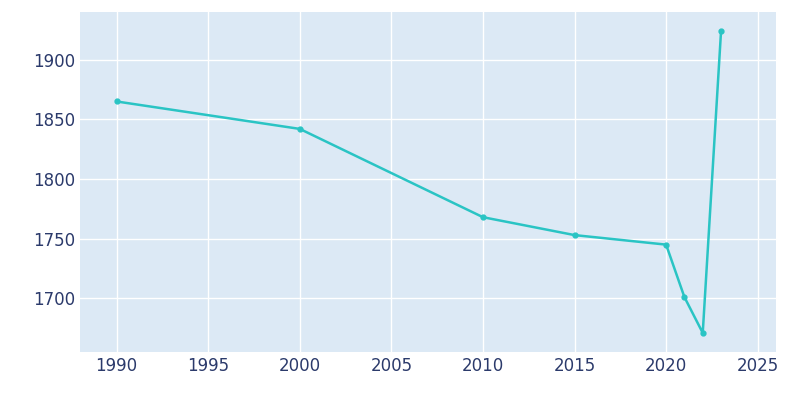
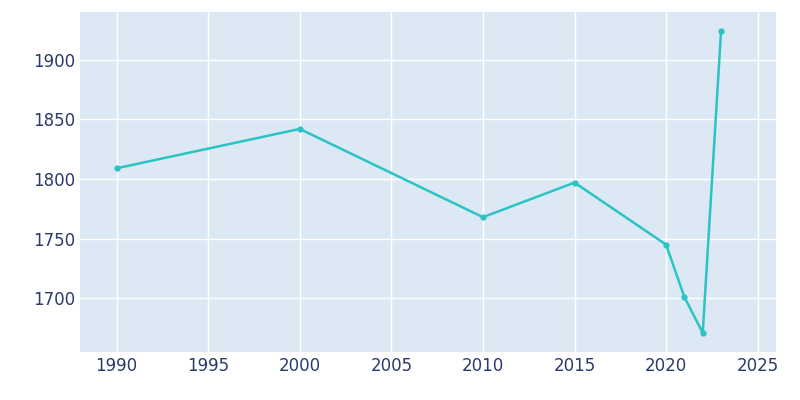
1990: 1865 -> 1809
2015: 1753 -> 1797
